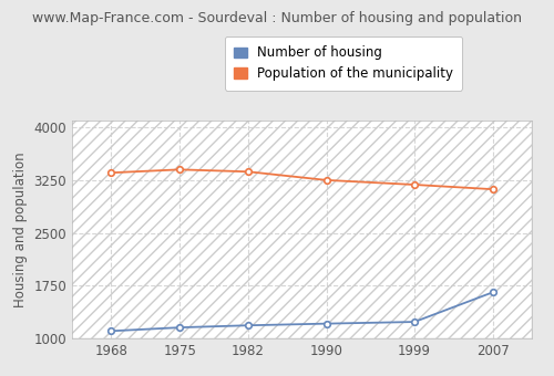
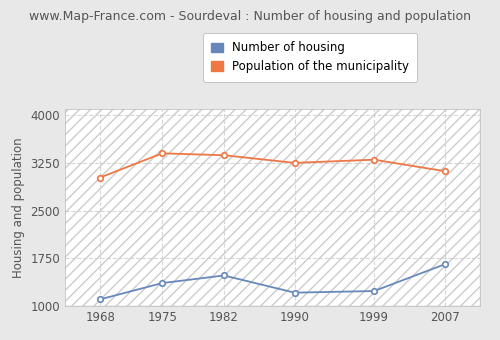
Population of the municipality/1968: 3360 -> 3020
Number of housing/1975: 1160 -> 1360
Number of housing/1982: 1180 -> 1480
Population of the municipality/1999: 3180 -> 3300
